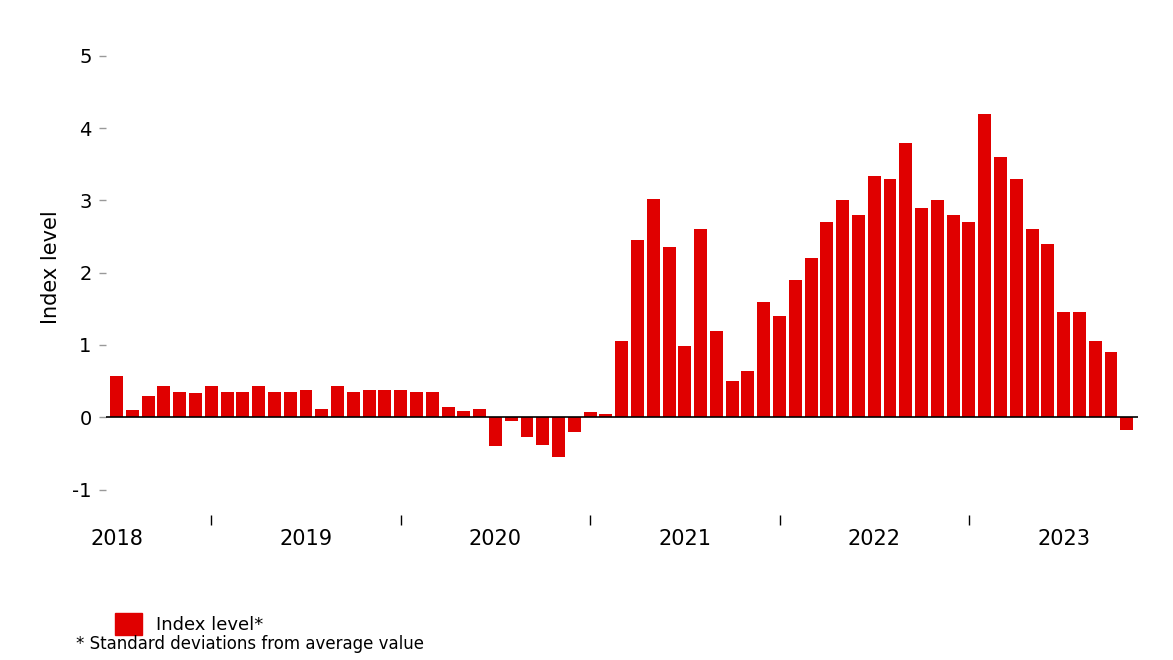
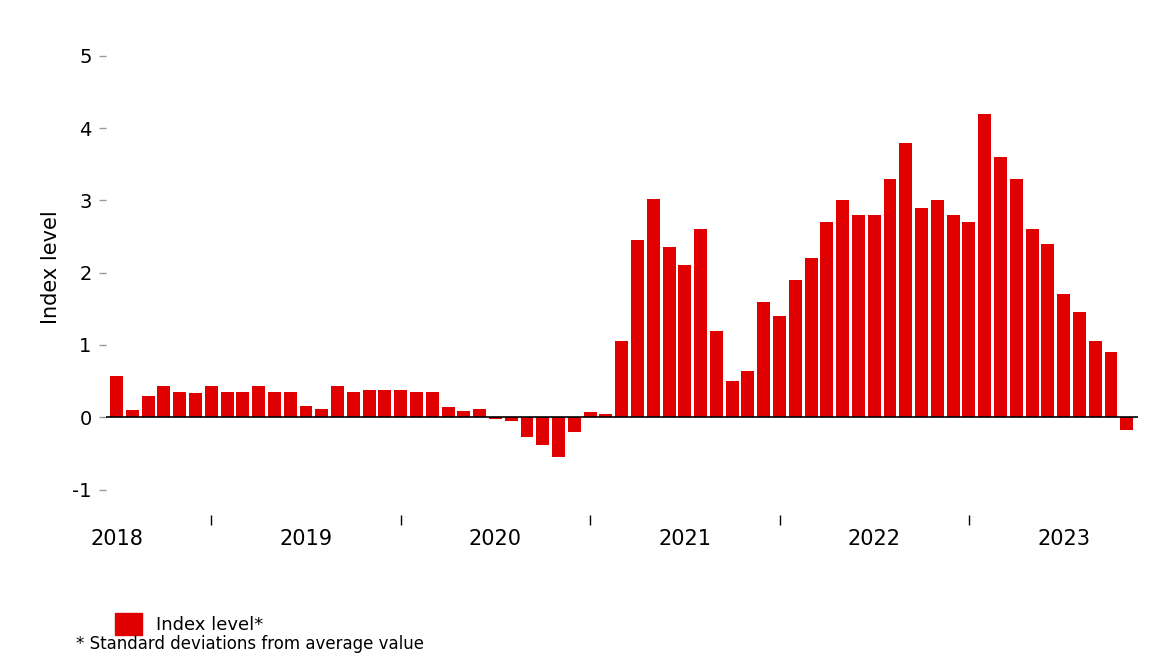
2019: 0.38 -> 0.15
2020: -0.40 -> -0.03
2021: 0.98 -> 2.10
2022: 3.34 -> 2.80
2023: 1.46 -> 1.70
